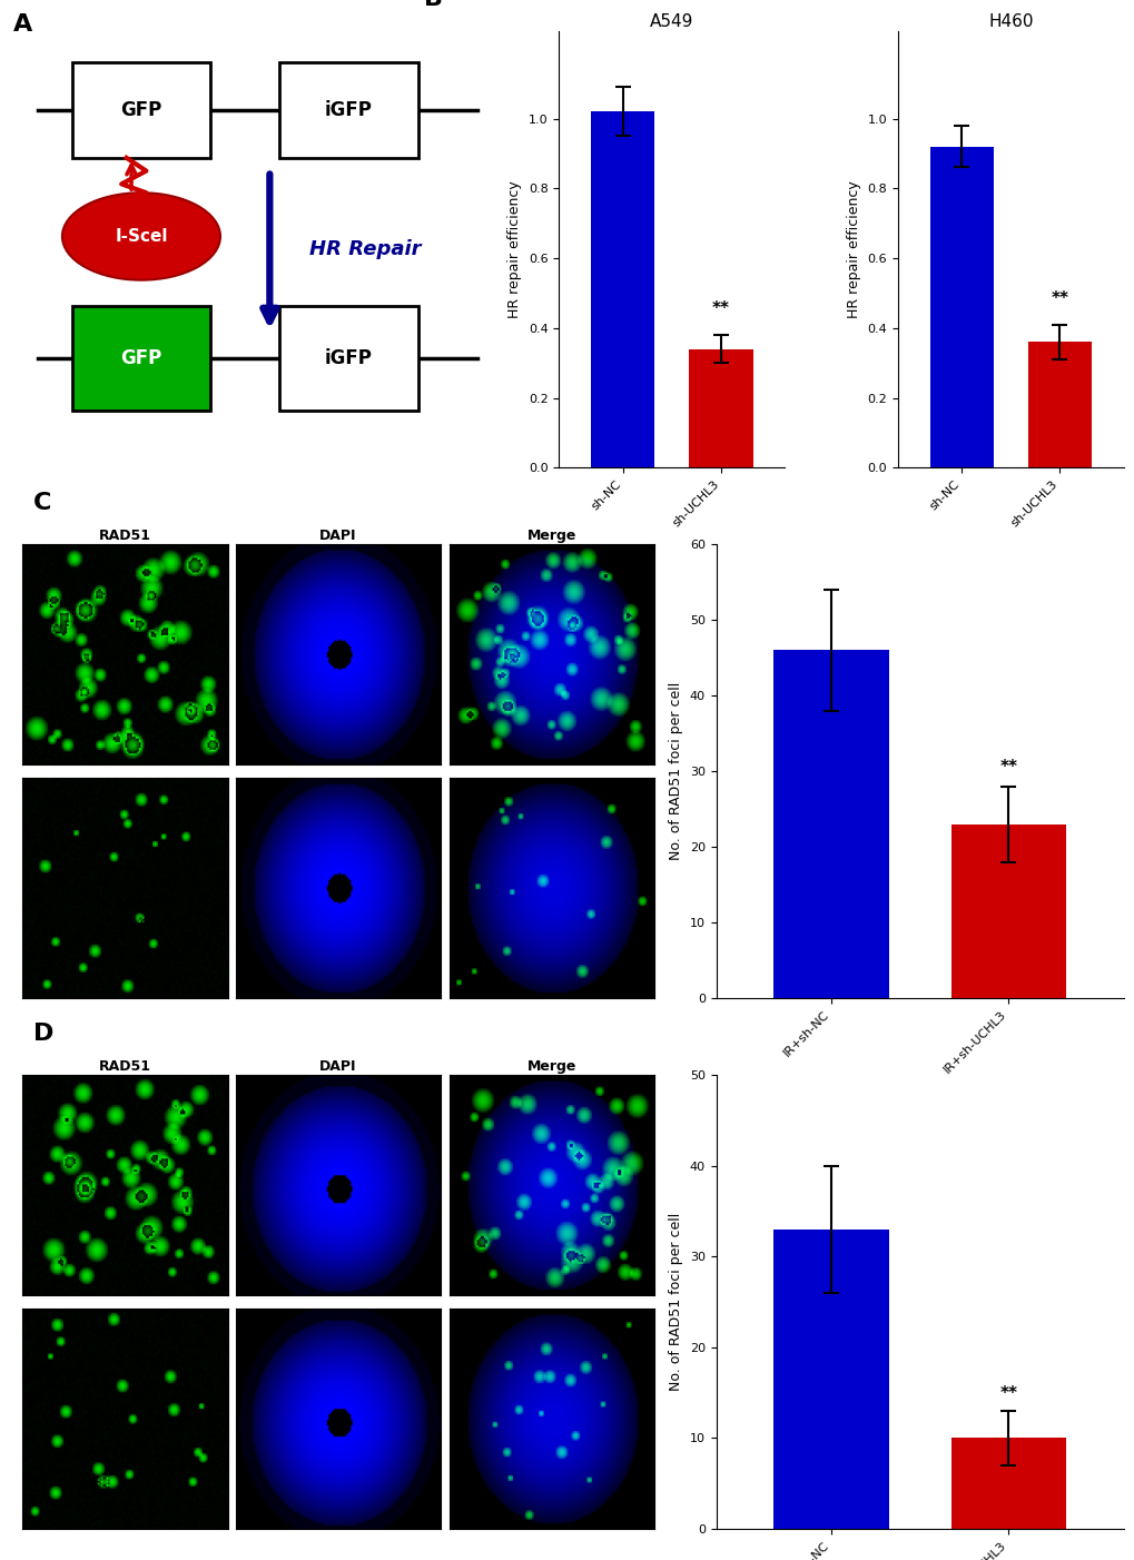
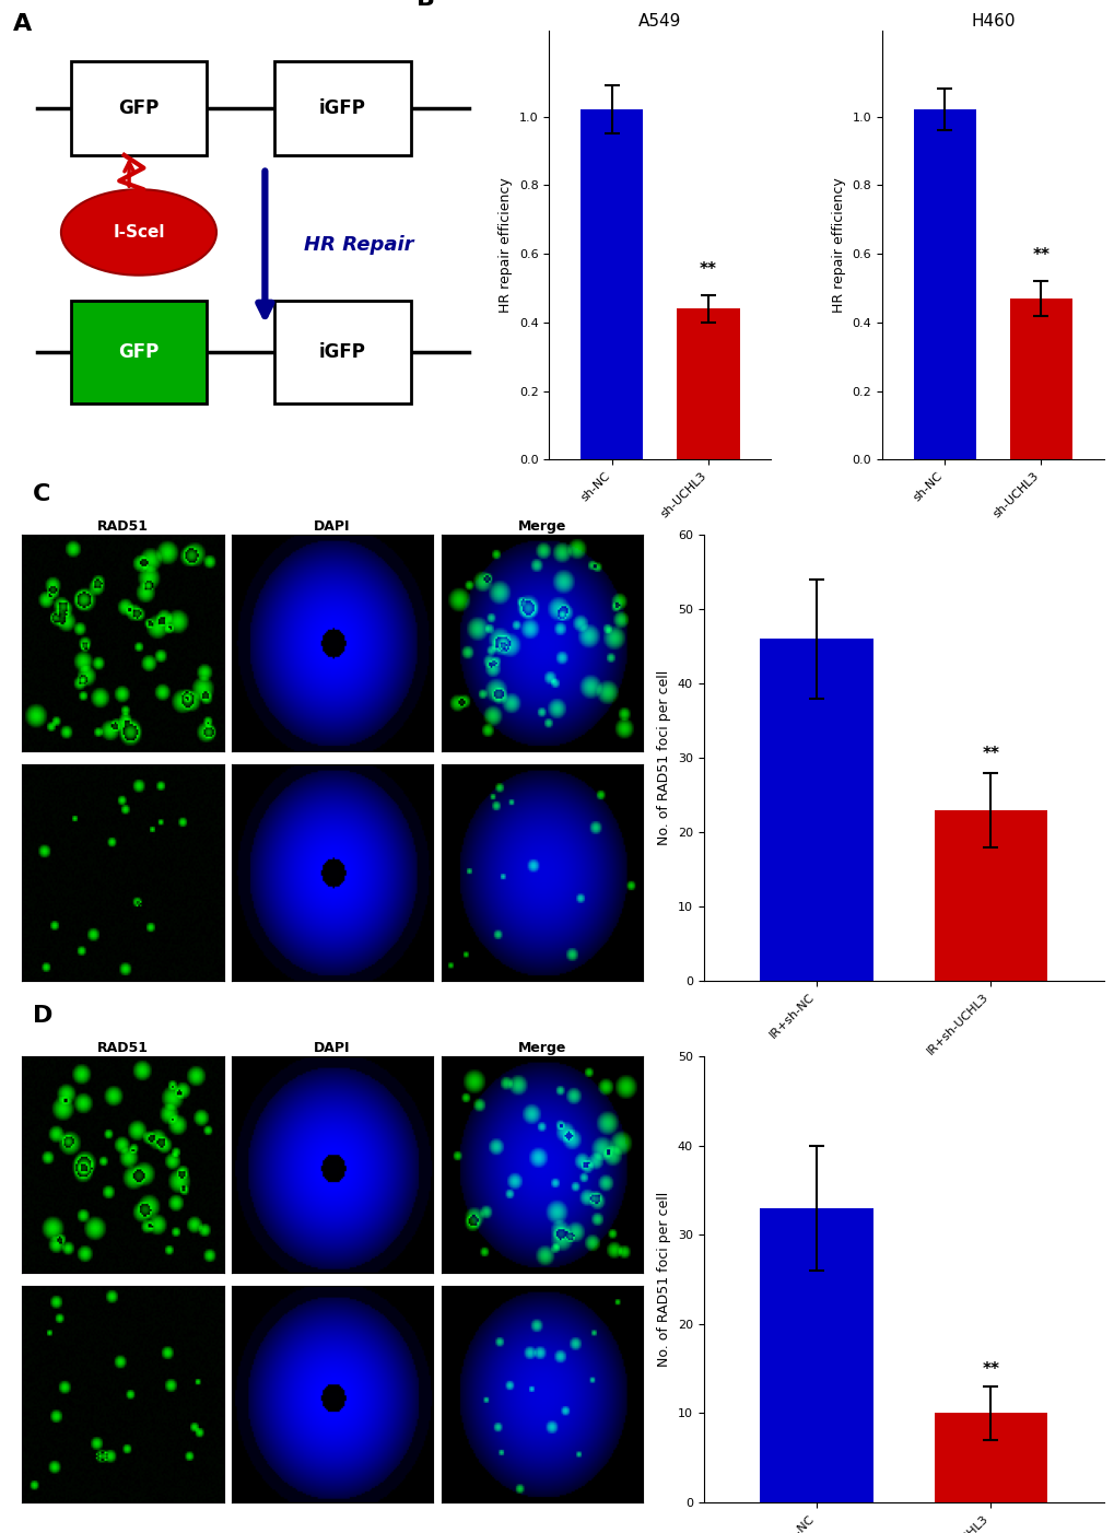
A549/sh-UCHL3: 0.34 -> 0.44
H460/sh-NC: 0.92 -> 1.02
H460/sh-UCHL3: 0.36 -> 0.47
